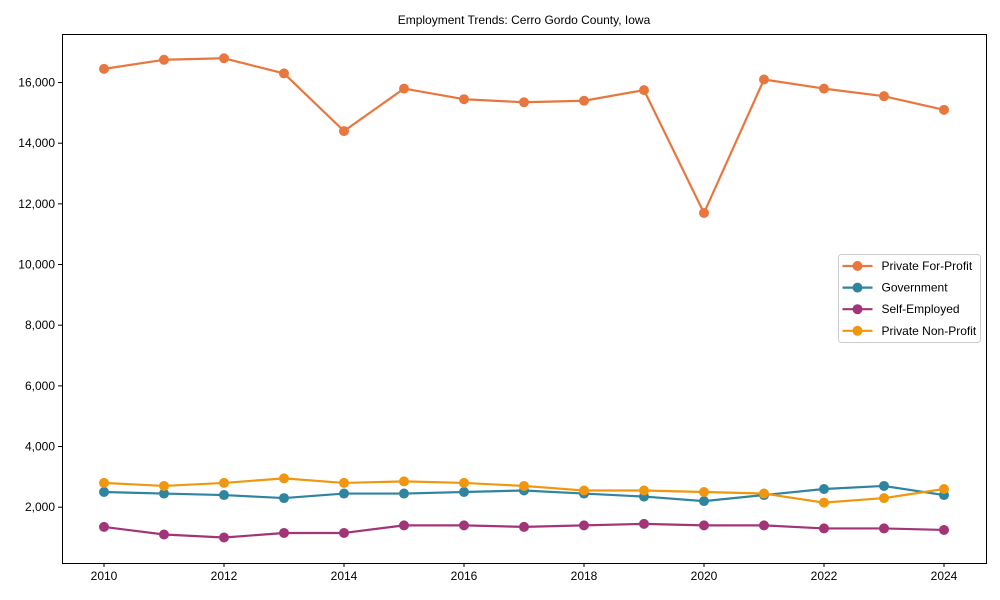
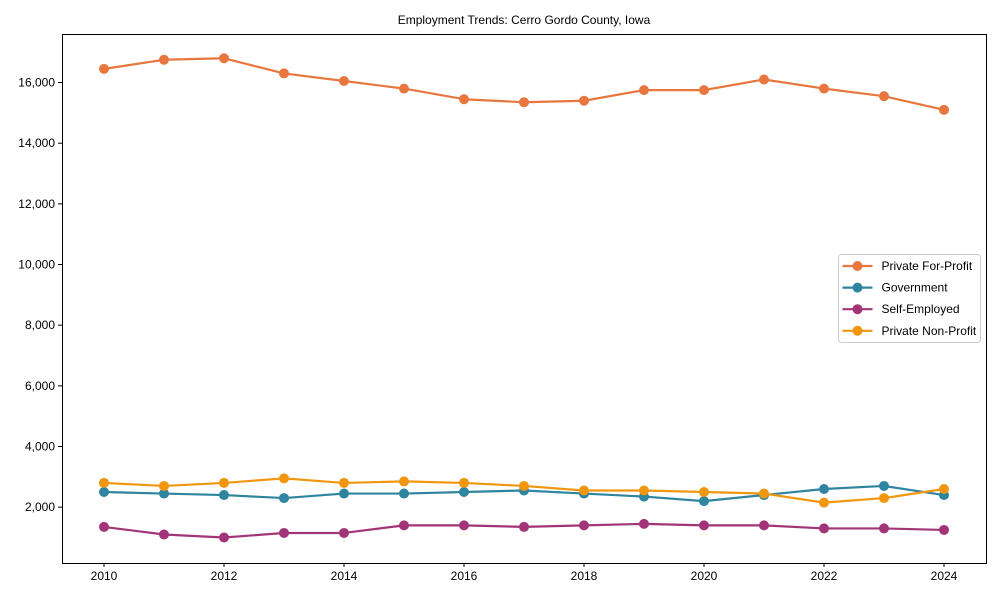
Private For-Profit/2014: 14400 -> 16000
Private For-Profit/2020: 11700 -> 15800
